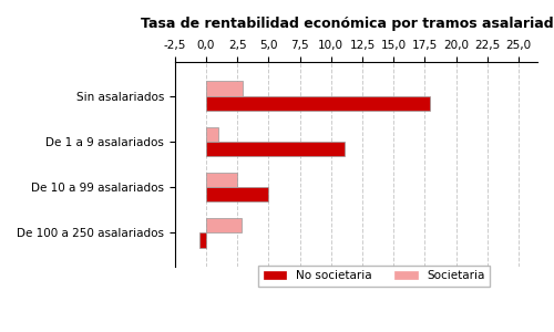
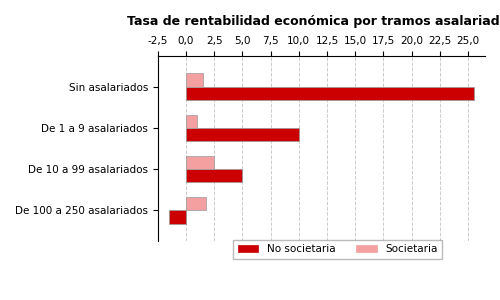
Societaria/Sin asalariados: 2,9 -> 1,5
No societaria/Sin asalariados: 17,9 -> 25,5
No societaria/De 1 a 9 asalariados: 11,1 -> 10,0
Societaria/De 100 a 250 asalariados: 2,8 -> 1,8
No societaria/De 100 a 250 asalariados: -0,5 -> -1,5
